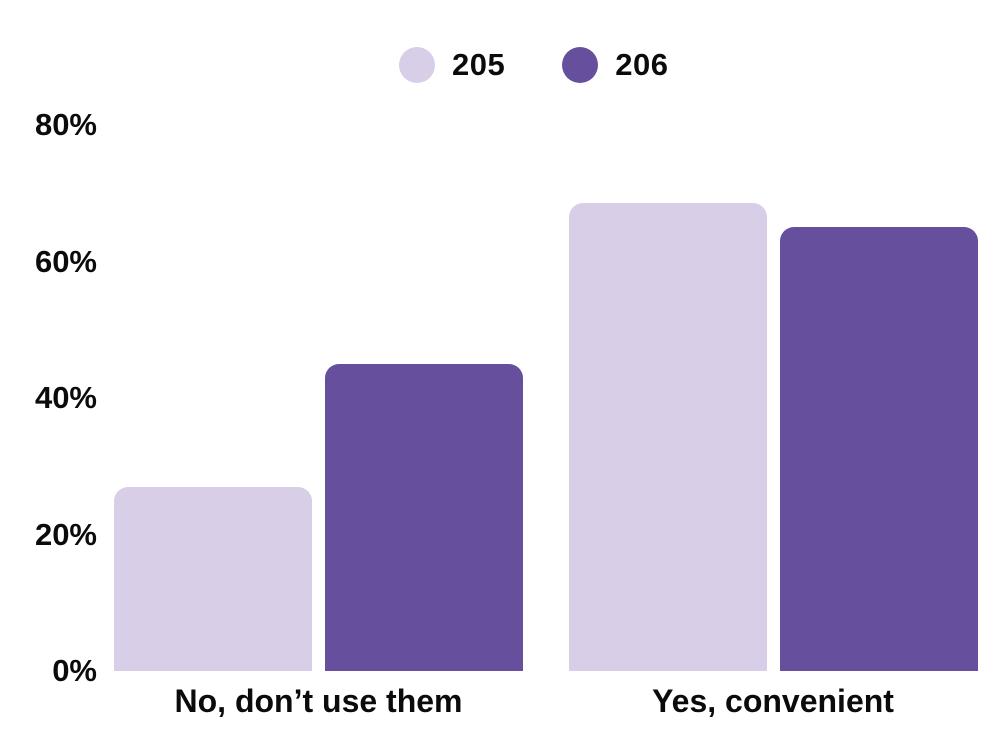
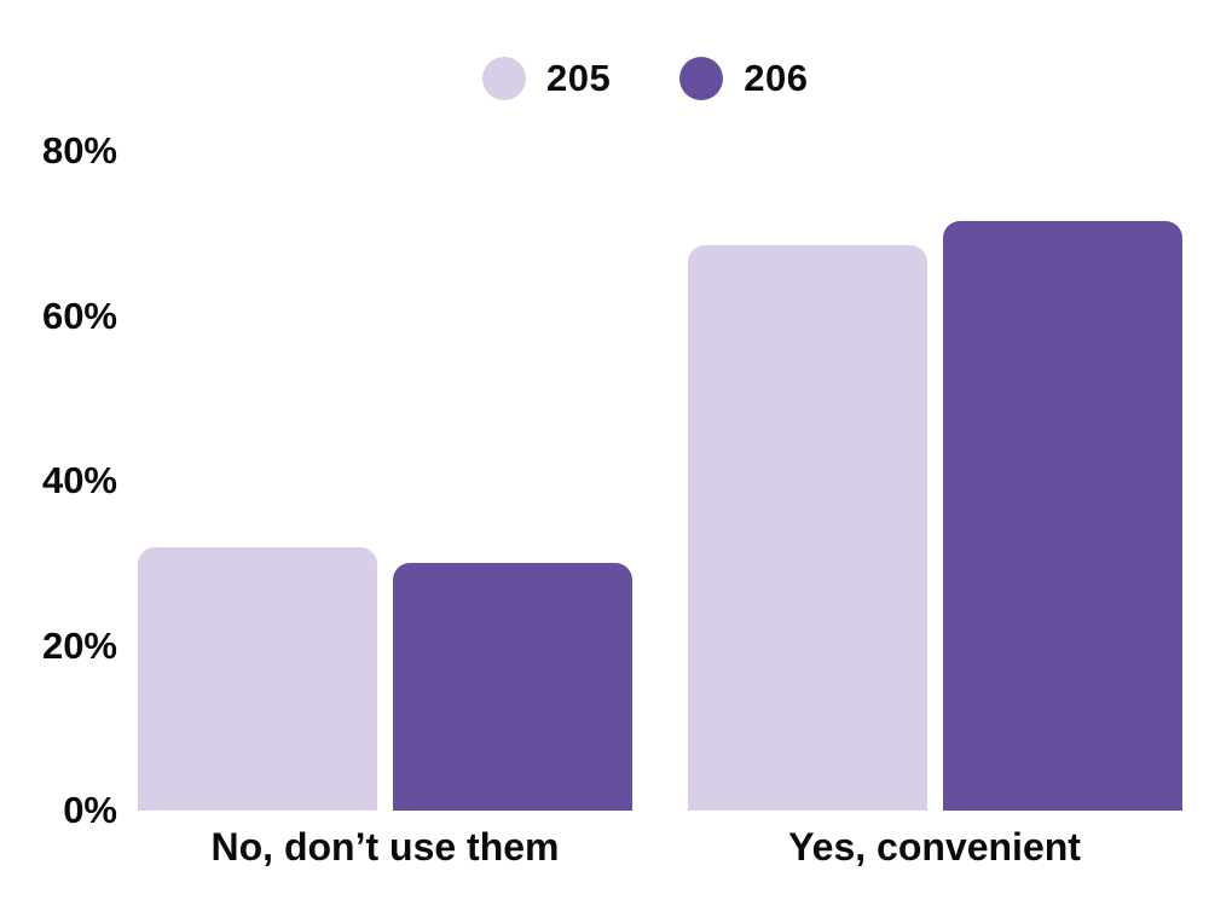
205/No, don’t use them: 27% -> 32%
206/No, don’t use them: 45% -> 30%
206/Yes, convenient: 65% -> 72%
